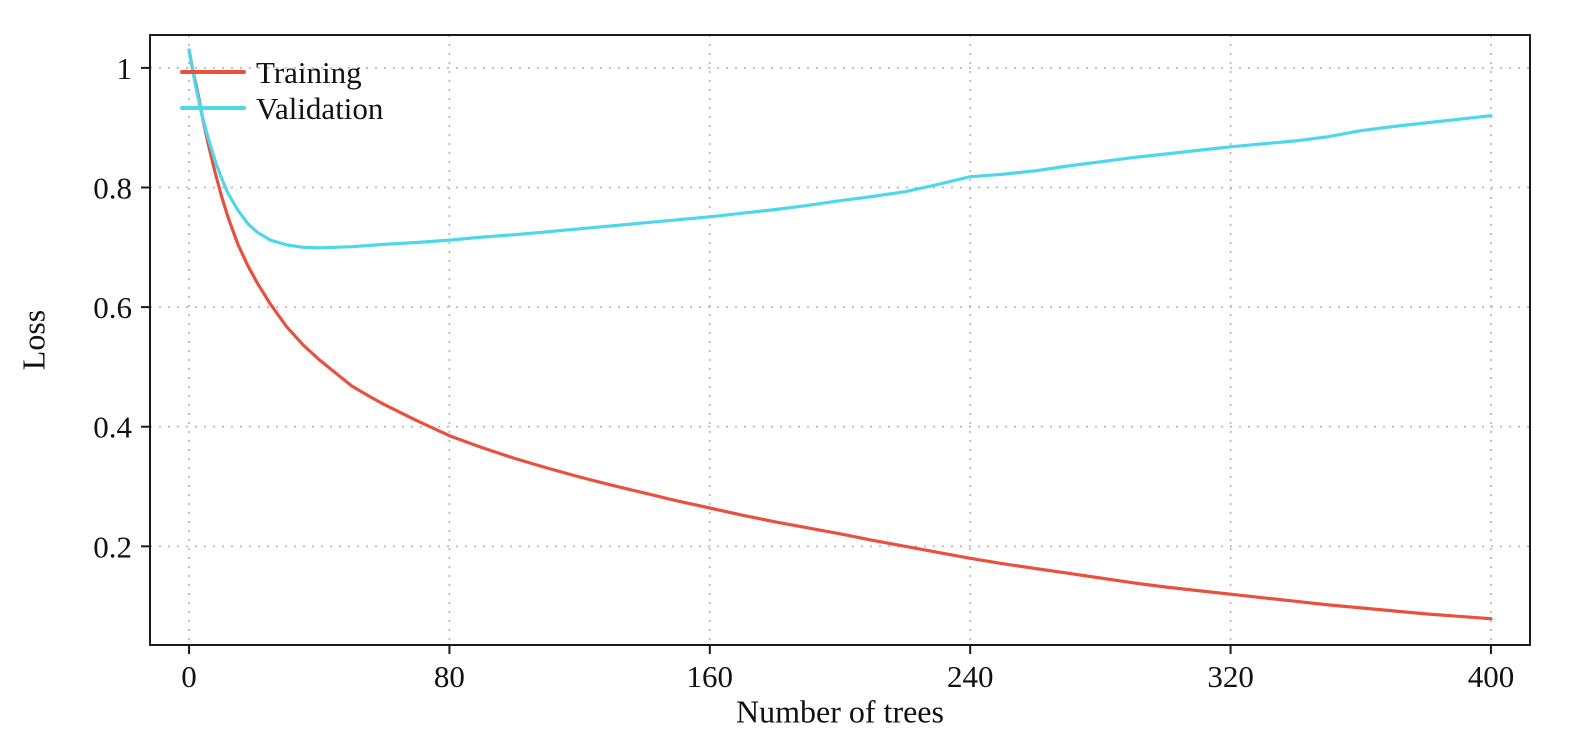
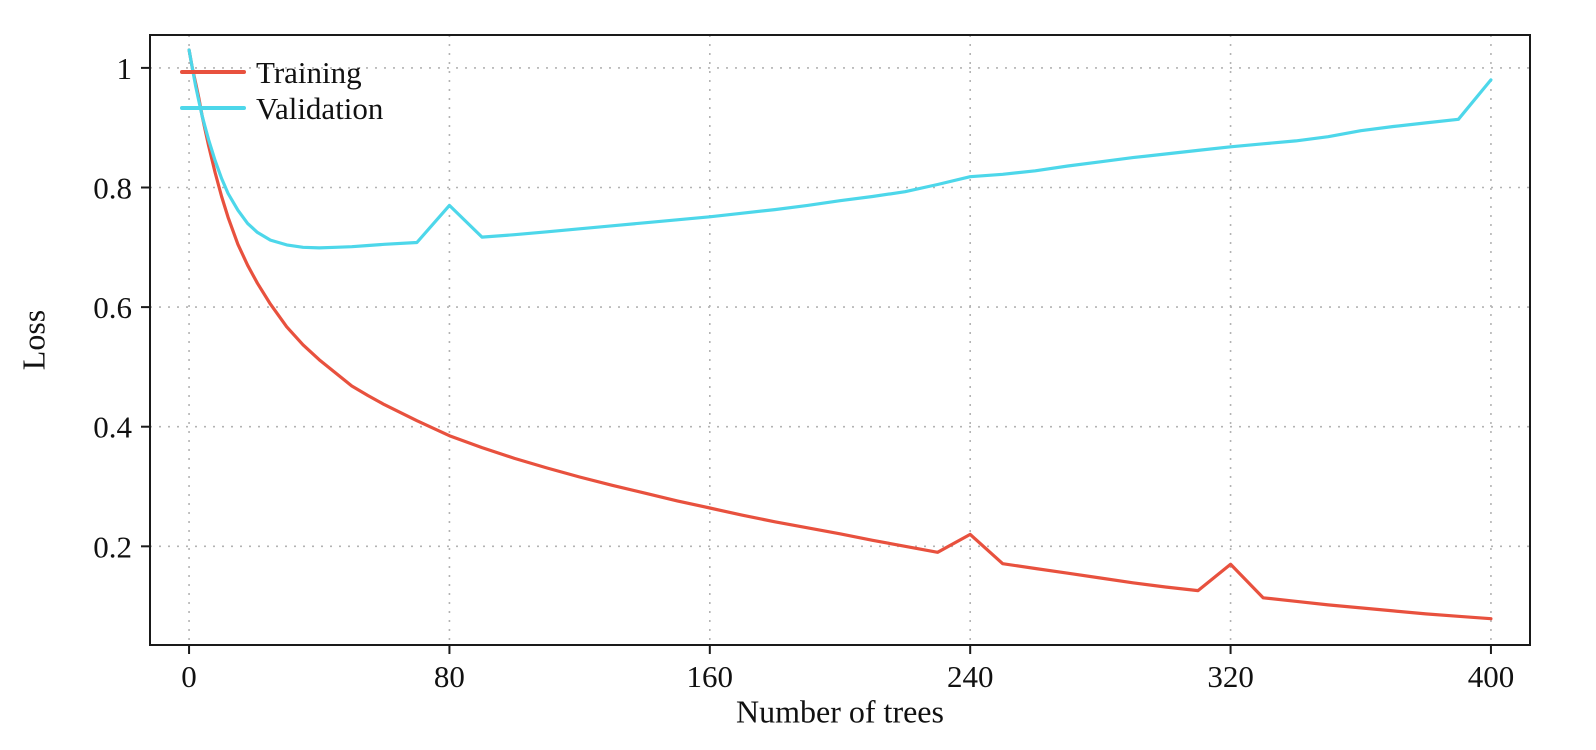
Validation/80: 0.71 -> 0.77
Training/240: 0.18 -> 0.22
Training/320: 0.12 -> 0.17
Validation/400: 0.92 -> 0.98
